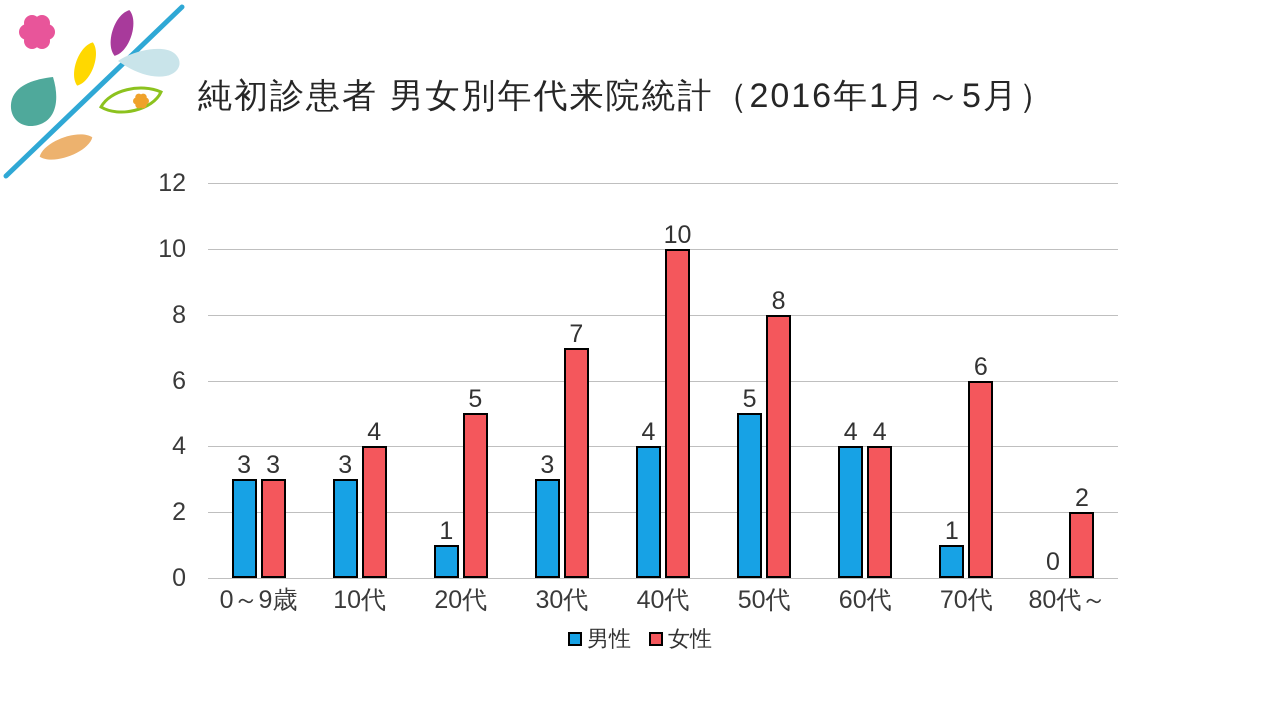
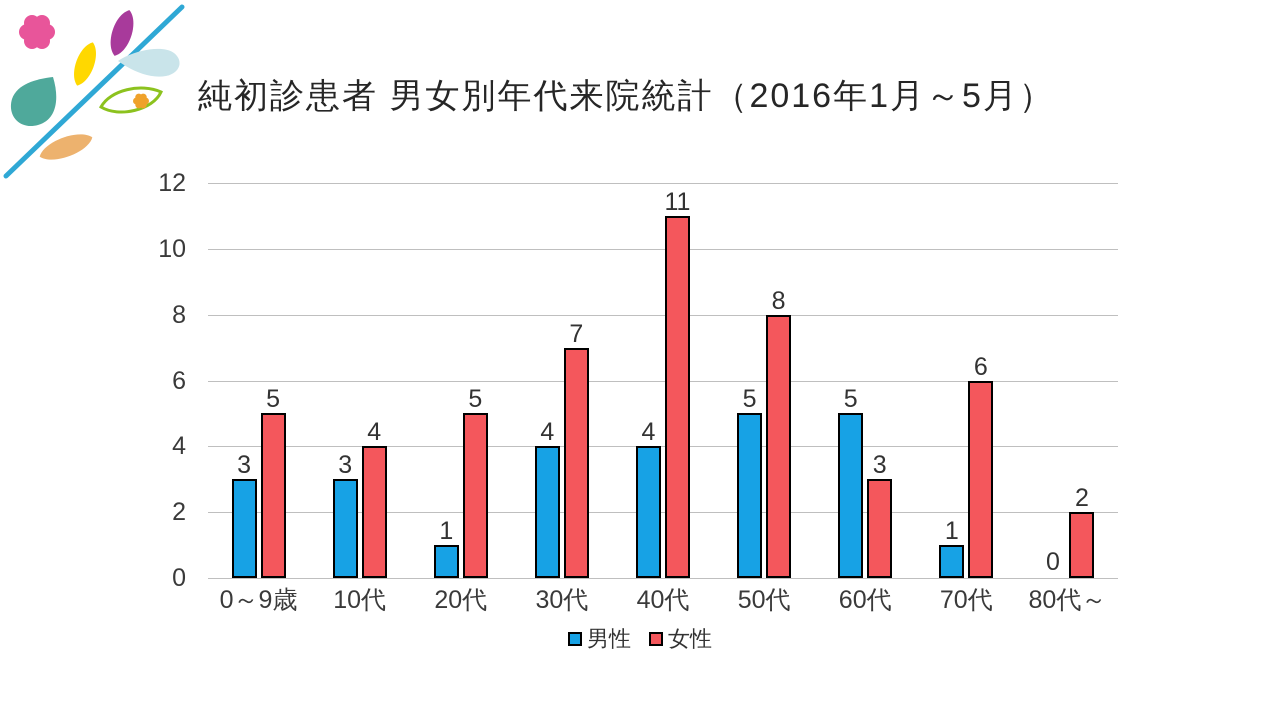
女性/0～9歳: 3 -> 5
男性/30代: 3 -> 4
女性/40代: 10 -> 11
男性/60代: 4 -> 5
女性/60代: 4 -> 3
